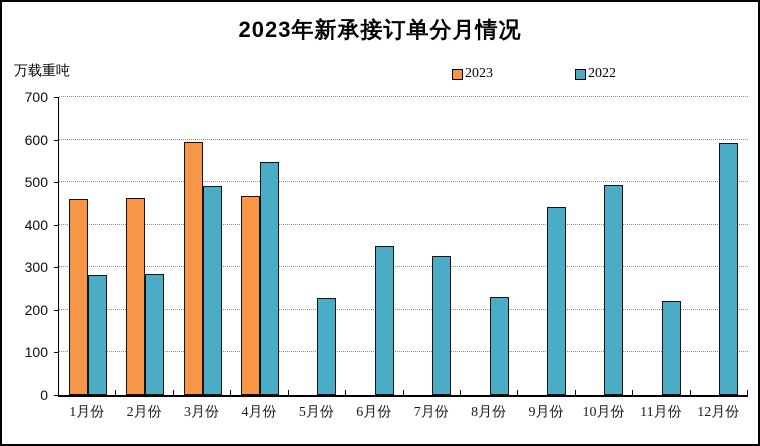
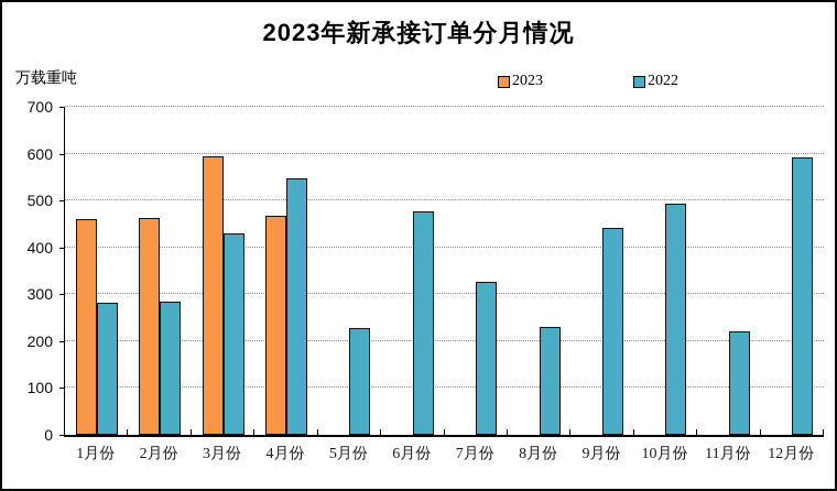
2022/3月份: 490 -> 430
2022/6月份: 350 -> 480
